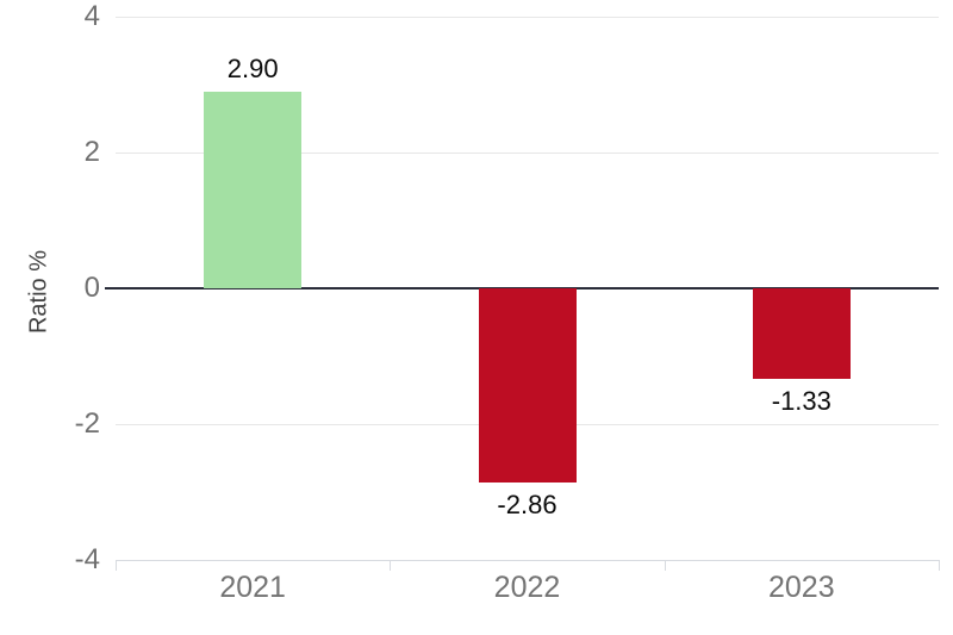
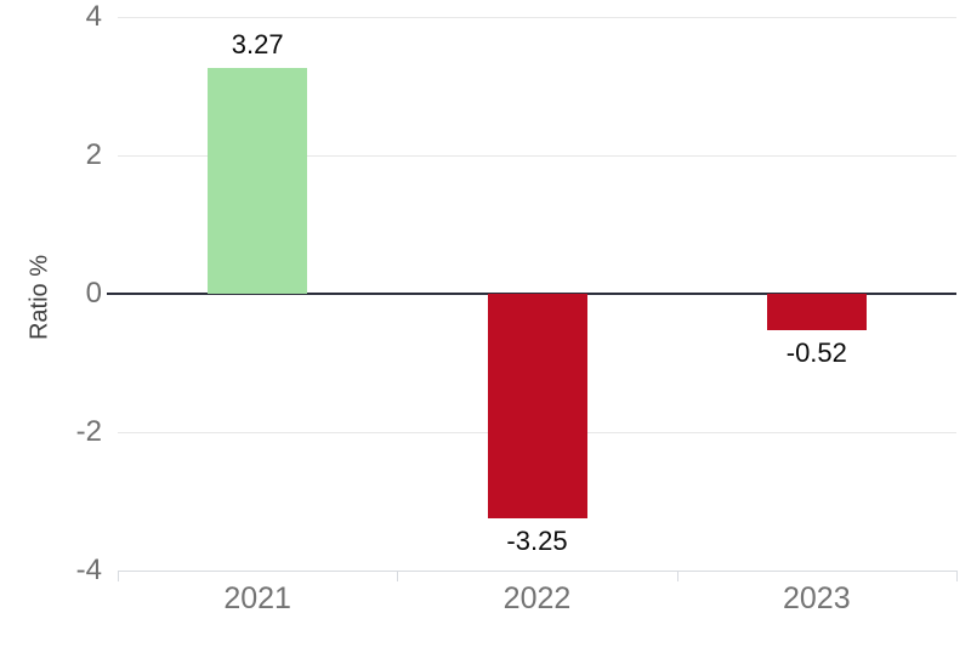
2021: 2.90 -> 3.27
2022: -2.86 -> -3.25
2023: -1.33 -> -0.52
